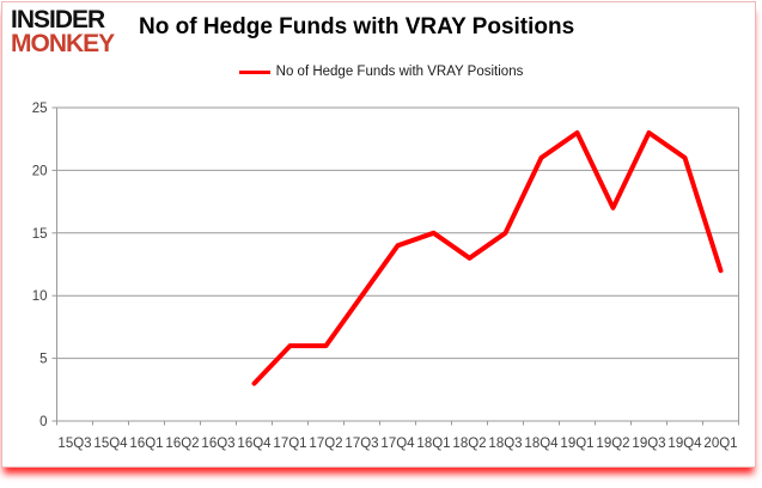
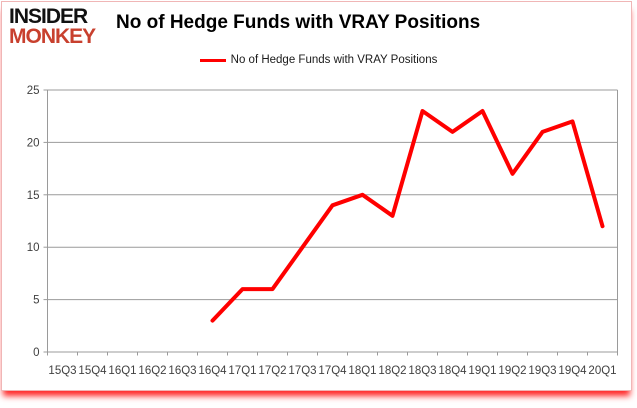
18Q3: 15 -> 23
19Q3: 23 -> 21
19Q4: 21 -> 22
